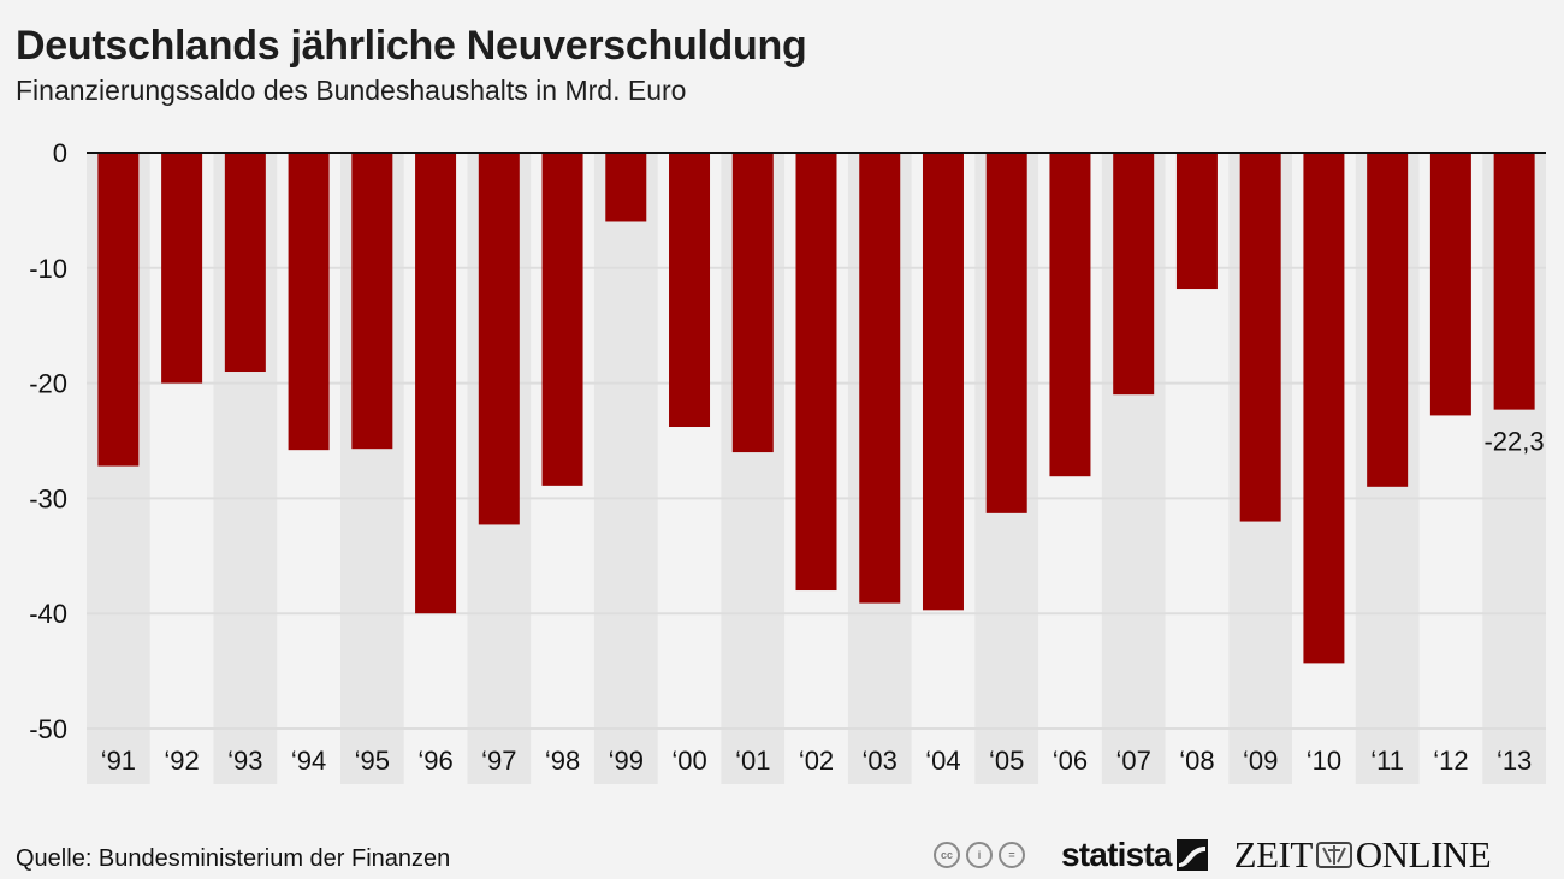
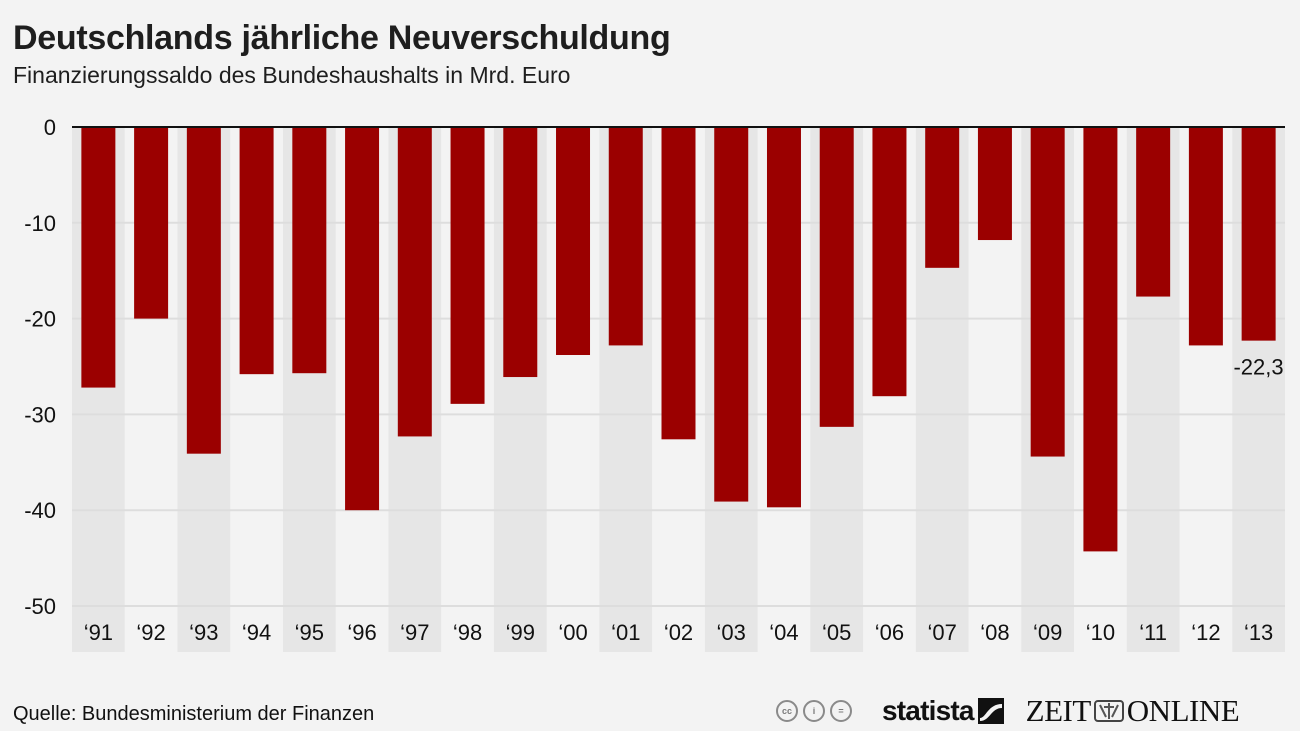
‘93: -19 -> -34
‘99: -6 -> -26
‘01: -26 -> -23
‘02: -38 -> -33
‘07: -21 -> -15
‘09: -32 -> -34
‘11: -29 -> -18
